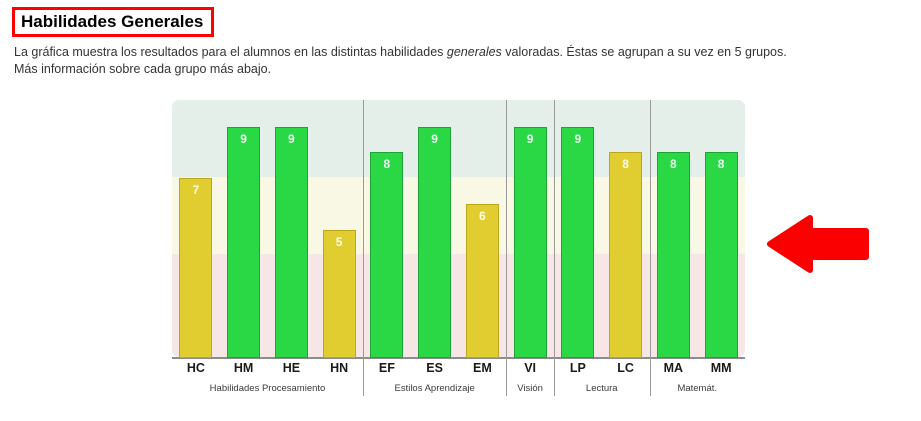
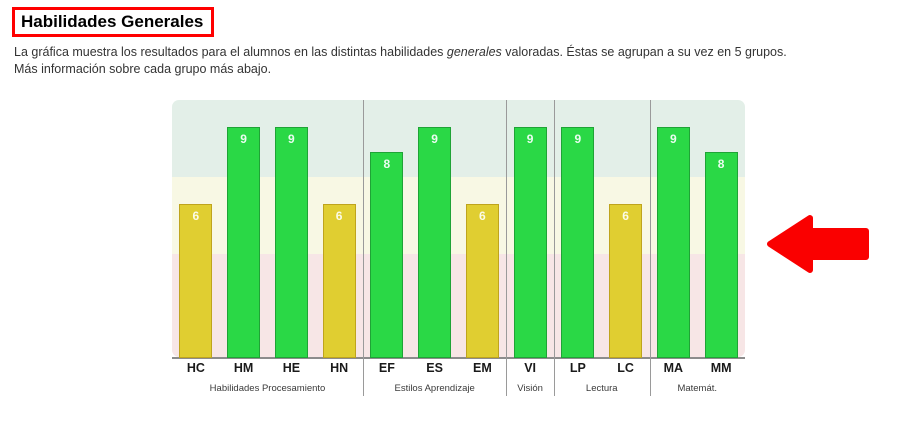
HC: 7 -> 6
HN: 5 -> 6
LC: 8 -> 6
MA: 8 -> 9
